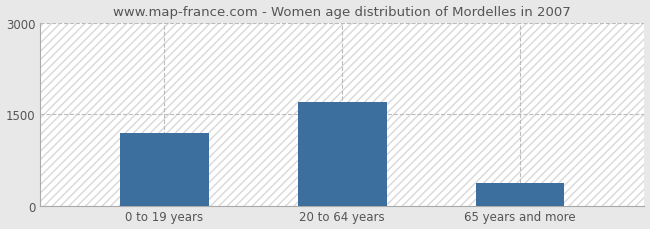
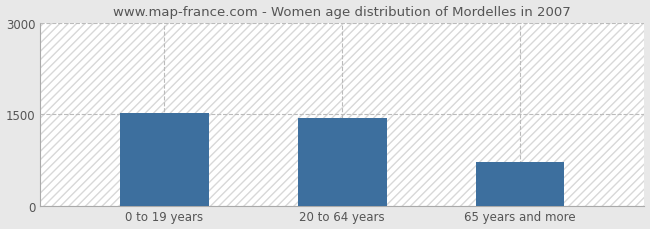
0 to 19 years: 1200 -> 1520
20 to 64 years: 1700 -> 1440
65 years and more: 370 -> 720
